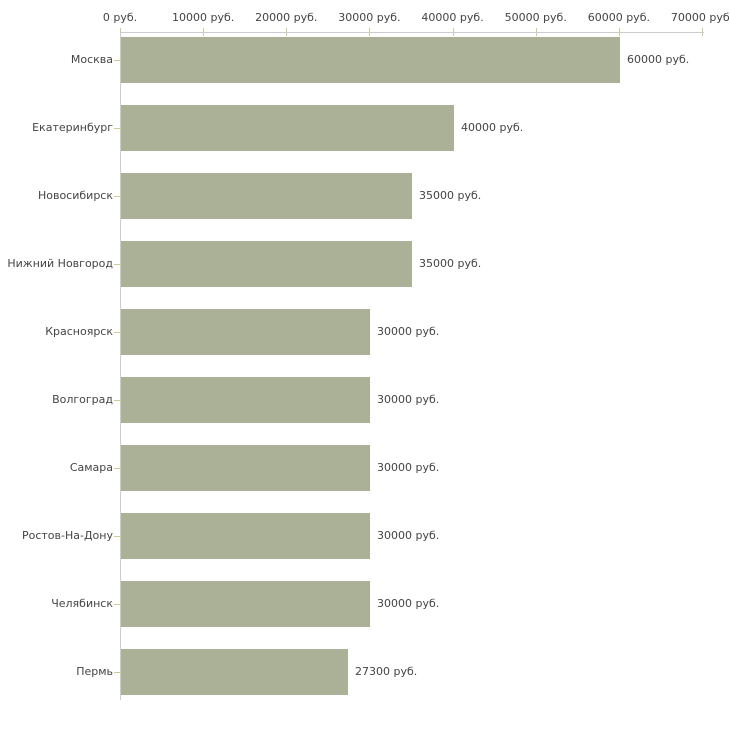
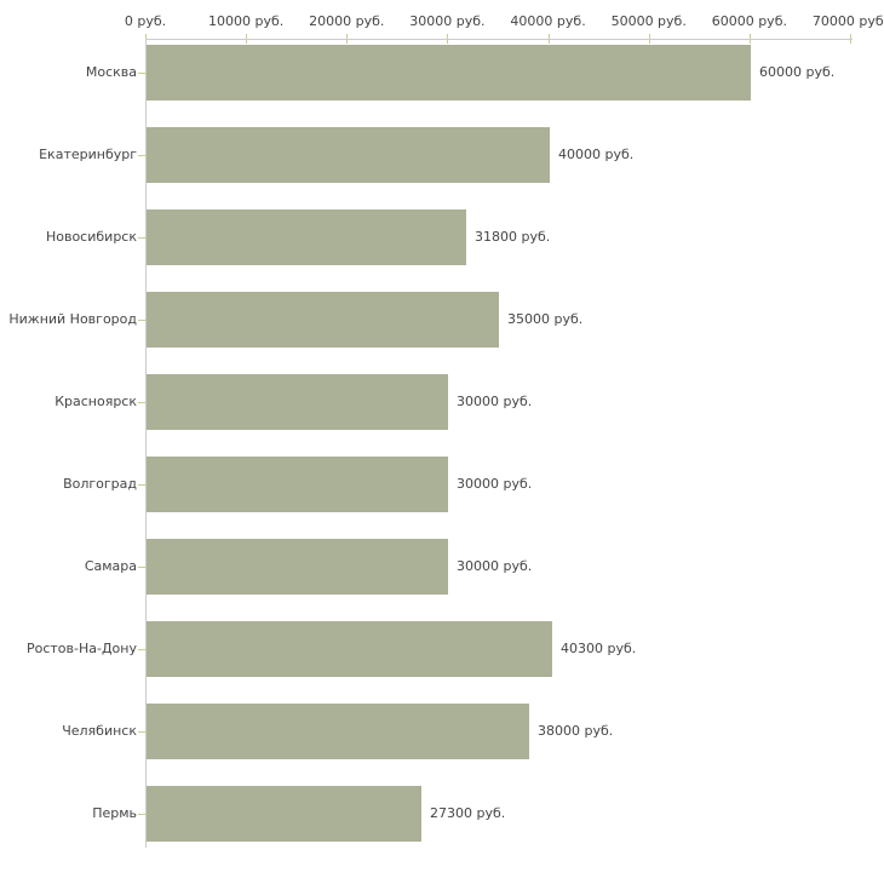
Новосибирск: 35000 -> 31800
Ростов-На-Дону: 30000 -> 40300
Челябинск: 30000 -> 38000
